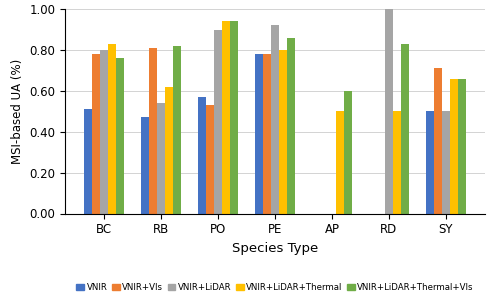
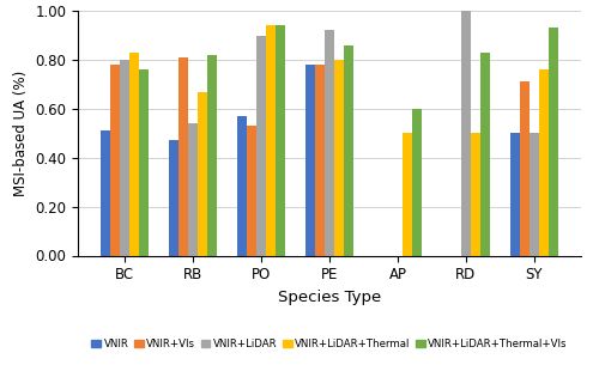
VNIR+LiDAR+Thermal/RB: 0.62 -> 0.67
VNIR+LiDAR+Thermal/SY: 0.66 -> 0.76
VNIR+LiDAR+Thermal+VIs/SY: 0.66 -> 0.93
